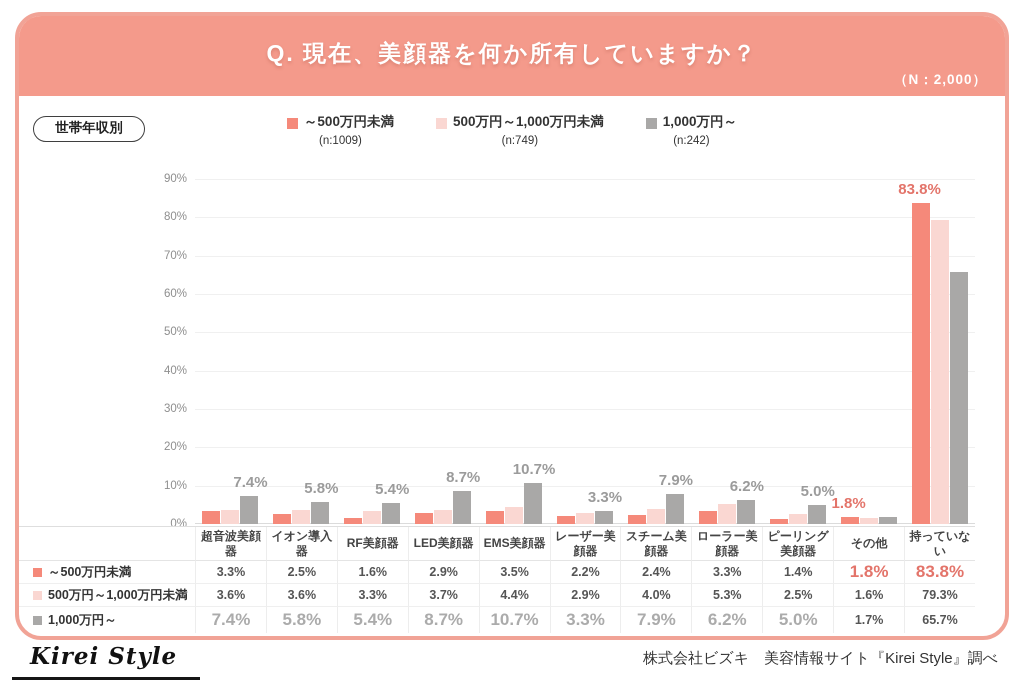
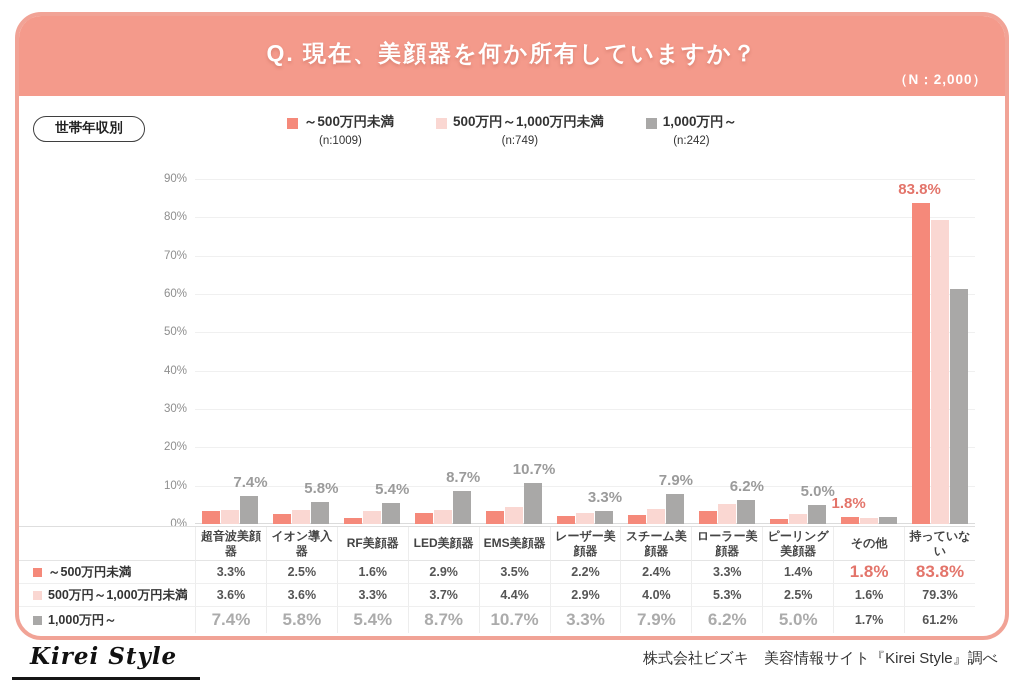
1,000万円～/持っていない: 65.7% -> 61.2%
